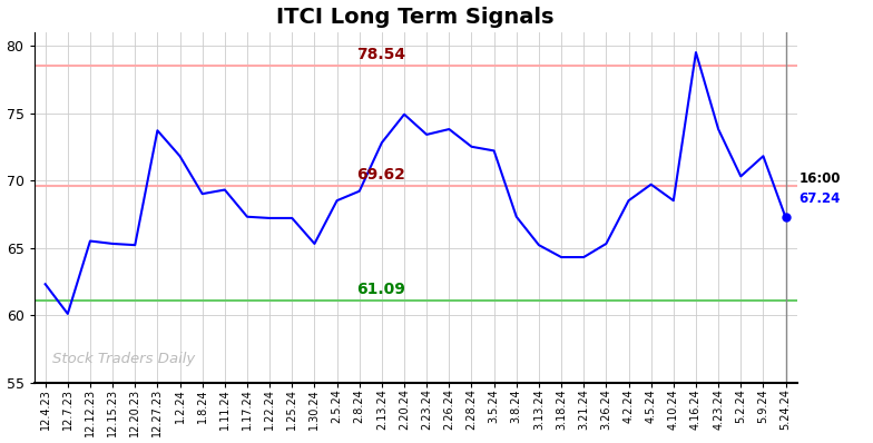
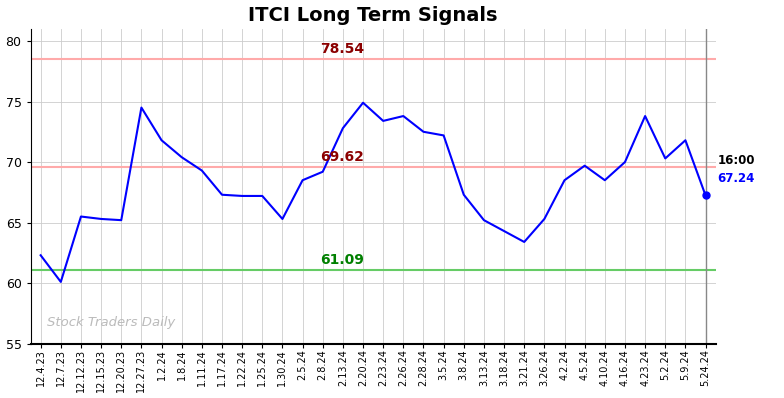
12.27.23: 73.7 -> 74.5
1.8.24: 69.0 -> 70.4
3.21.24: 64.3 -> 63.4
4.16.24: 79.5 -> 70.0
